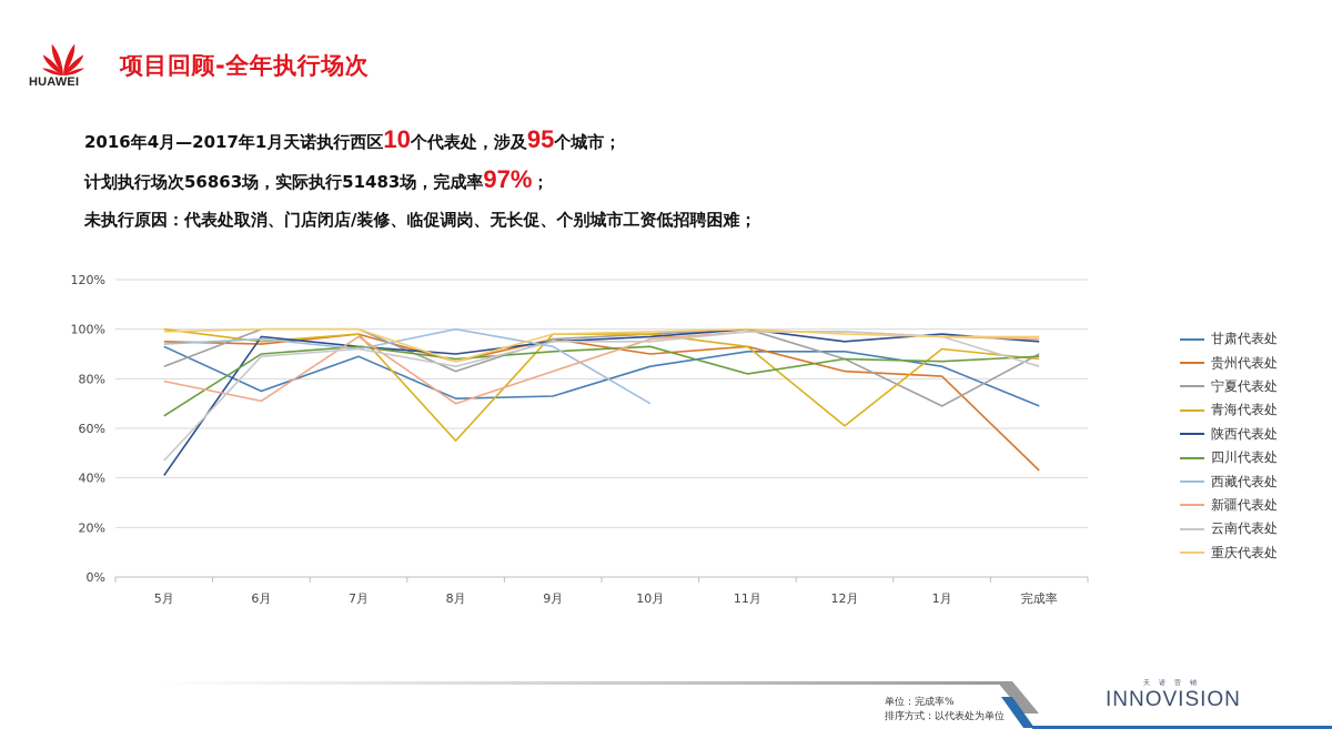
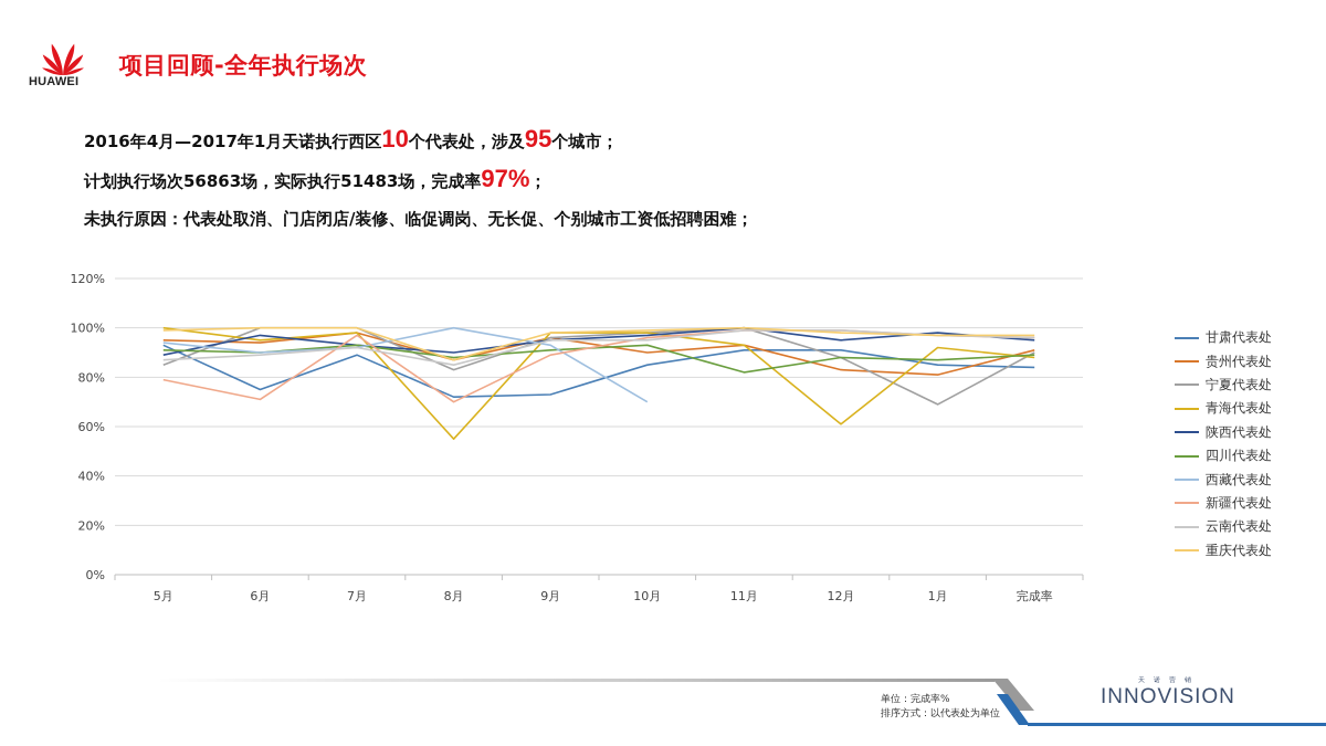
陕西代表处/5月: 41% -> 89%
四川代表处/5月: 65% -> 91%
云南代表处/5月: 47% -> 87%
西藏代表处/6月: 96% -> 90%
新疆代表处/9月: 83% -> 89%
甘肃代表处/完成率: 69% -> 84%
贵州代表处/完成率: 43% -> 91%
云南代表处/完成率: 85% -> 96%
